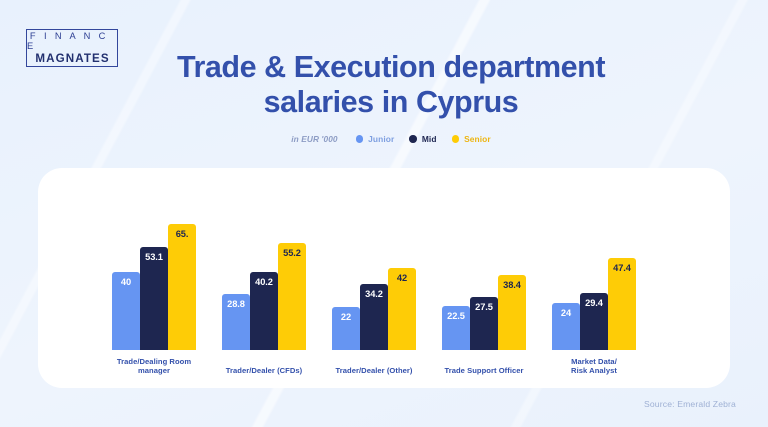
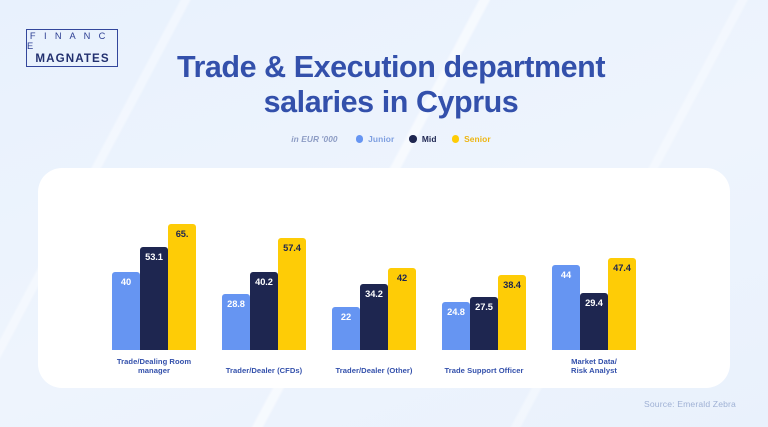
Senior/Trader/Dealer (CFDs): 55.2 -> 57.4
Junior/Trade Support Officer: 22.5 -> 24.8
Junior/Market Data/ Risk Analyst: 24 -> 44
